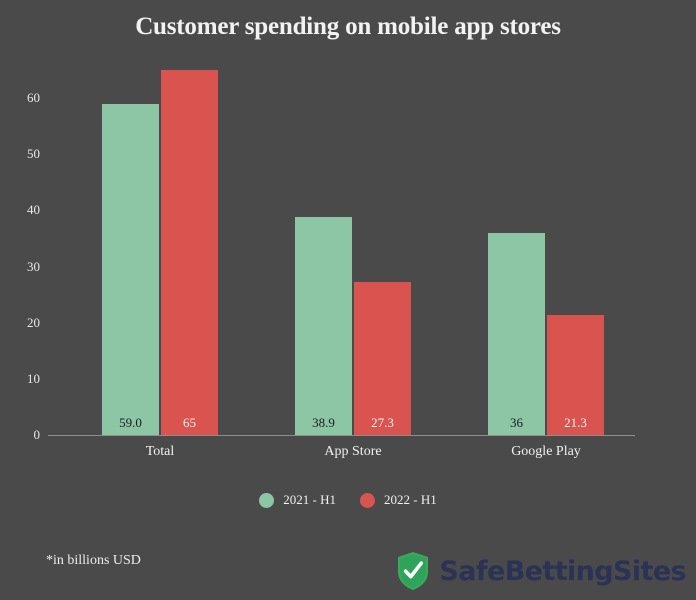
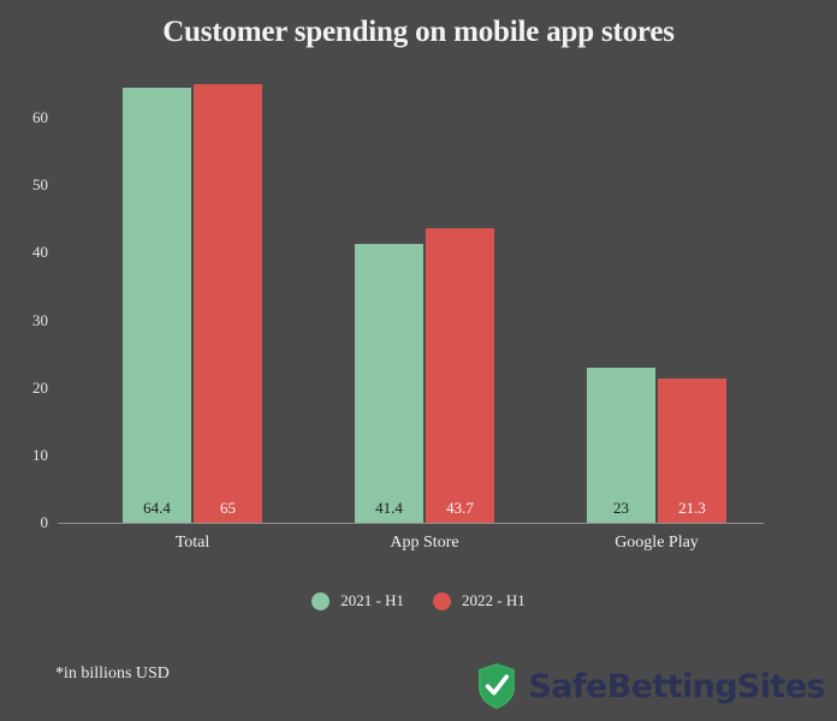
2021 - H1/Total: 59.0 -> 64.4
2021 - H1/App Store: 38.9 -> 41.4
2022 - H1/App Store: 27.3 -> 43.7
2021 - H1/Google Play: 36 -> 23
